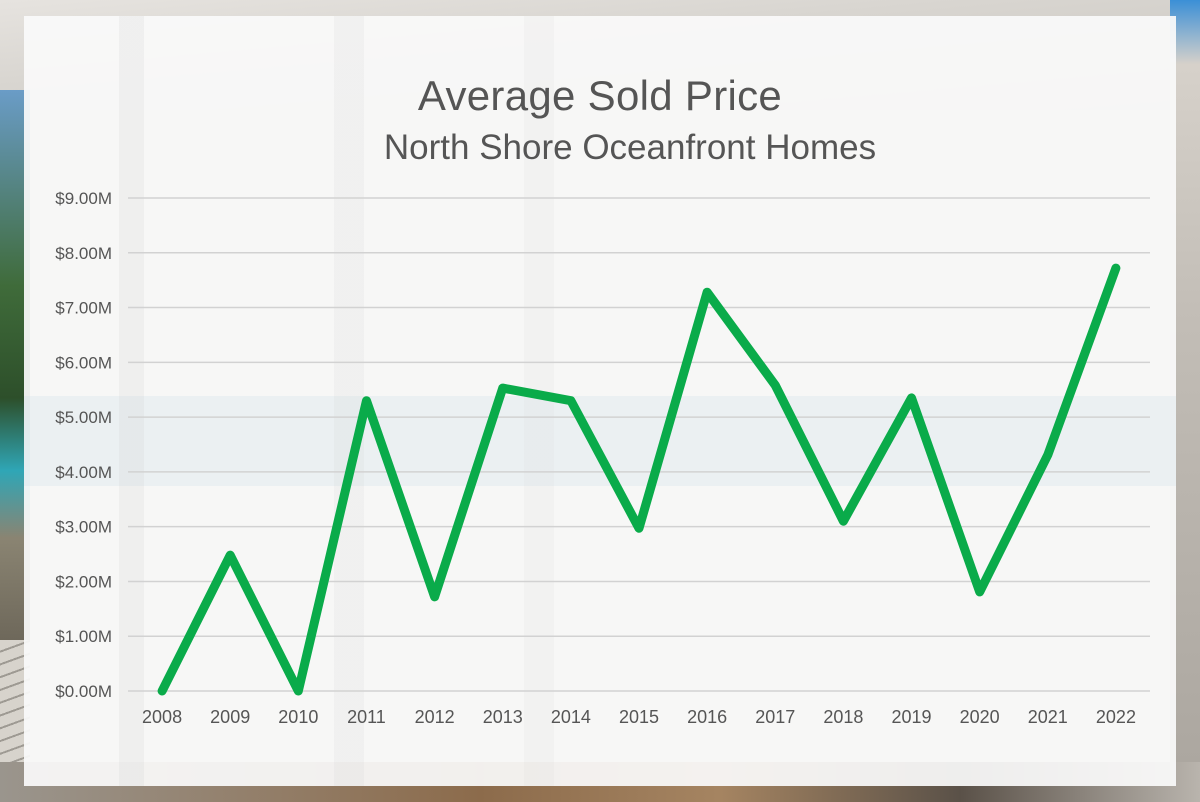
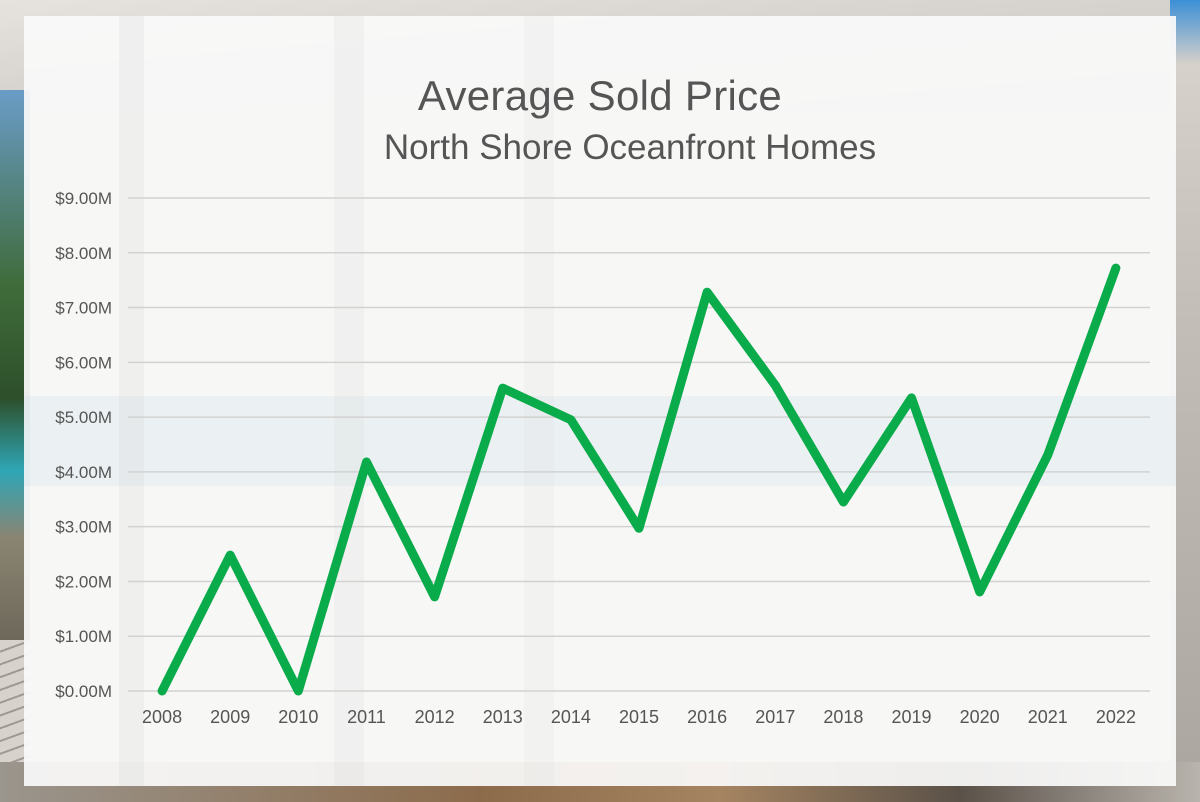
2011: $5.3M -> $4.2M
2014: $5.3M -> $5.0M
2018: $3.1M -> $3.5M
